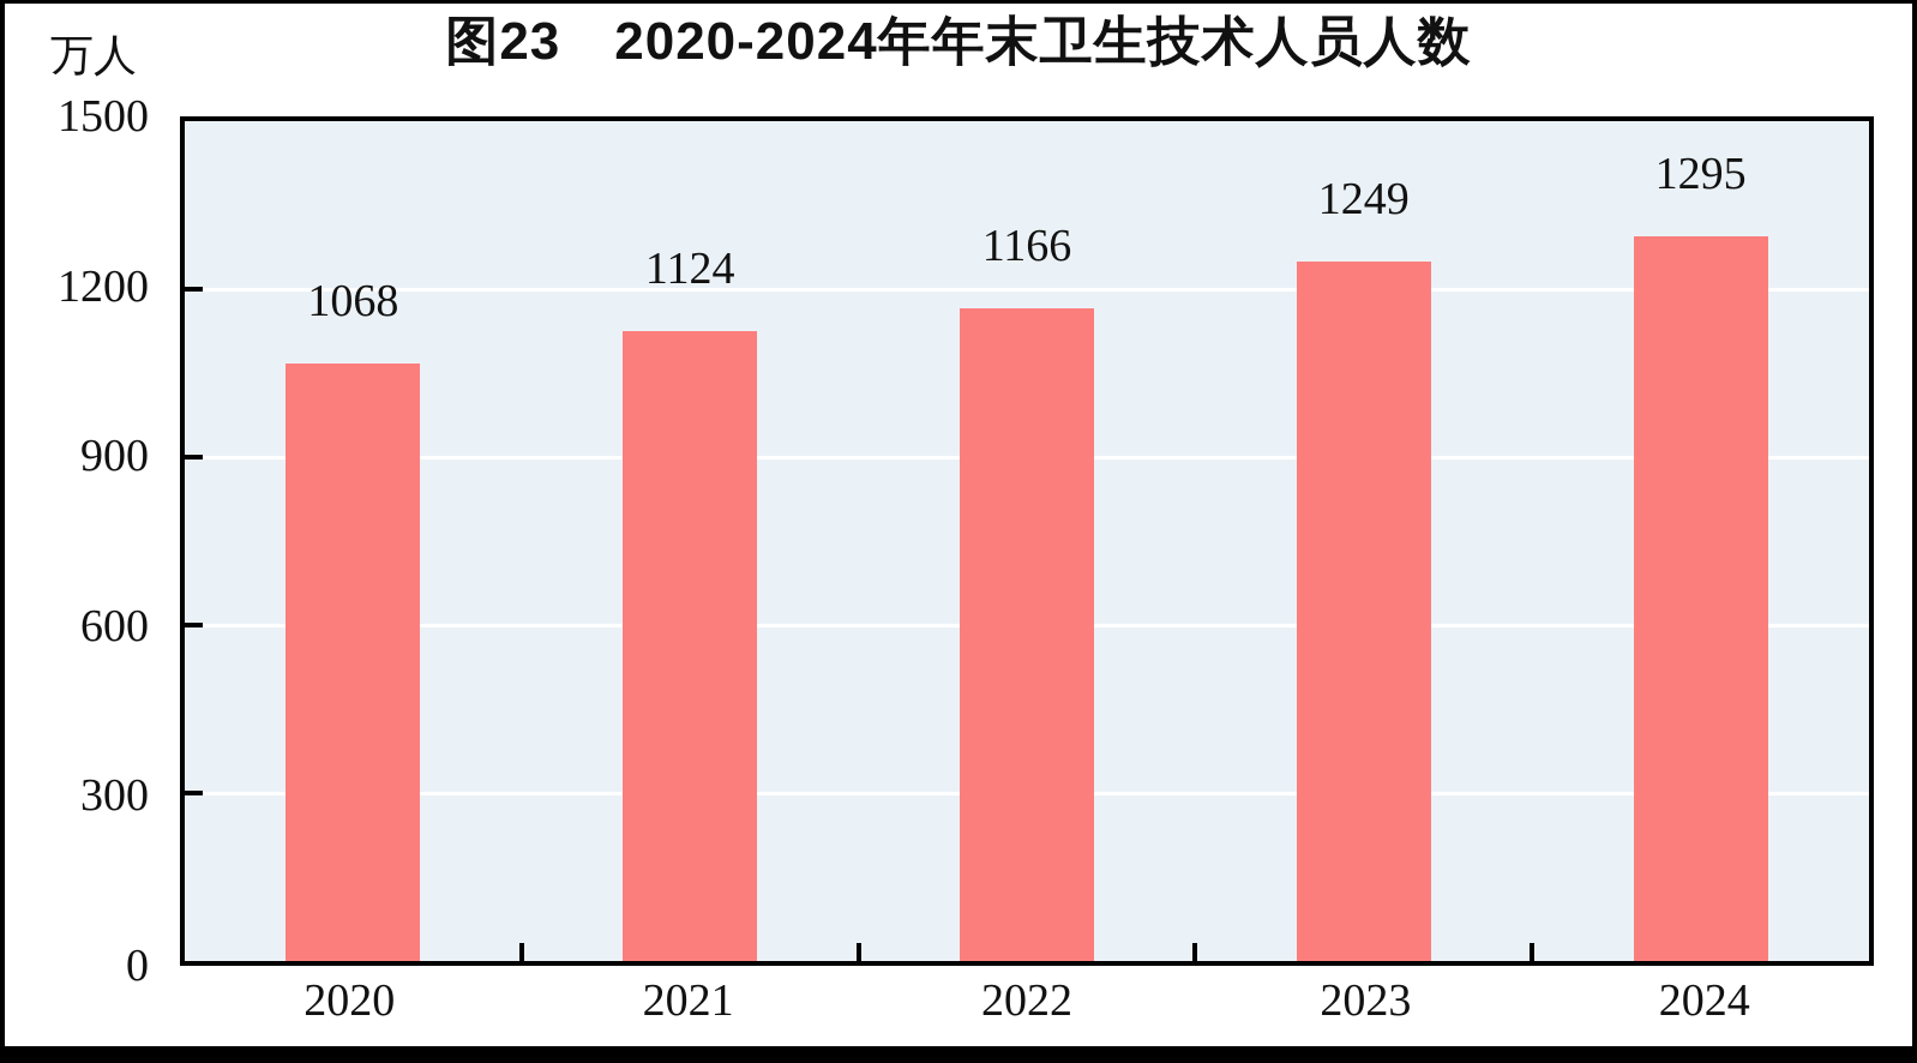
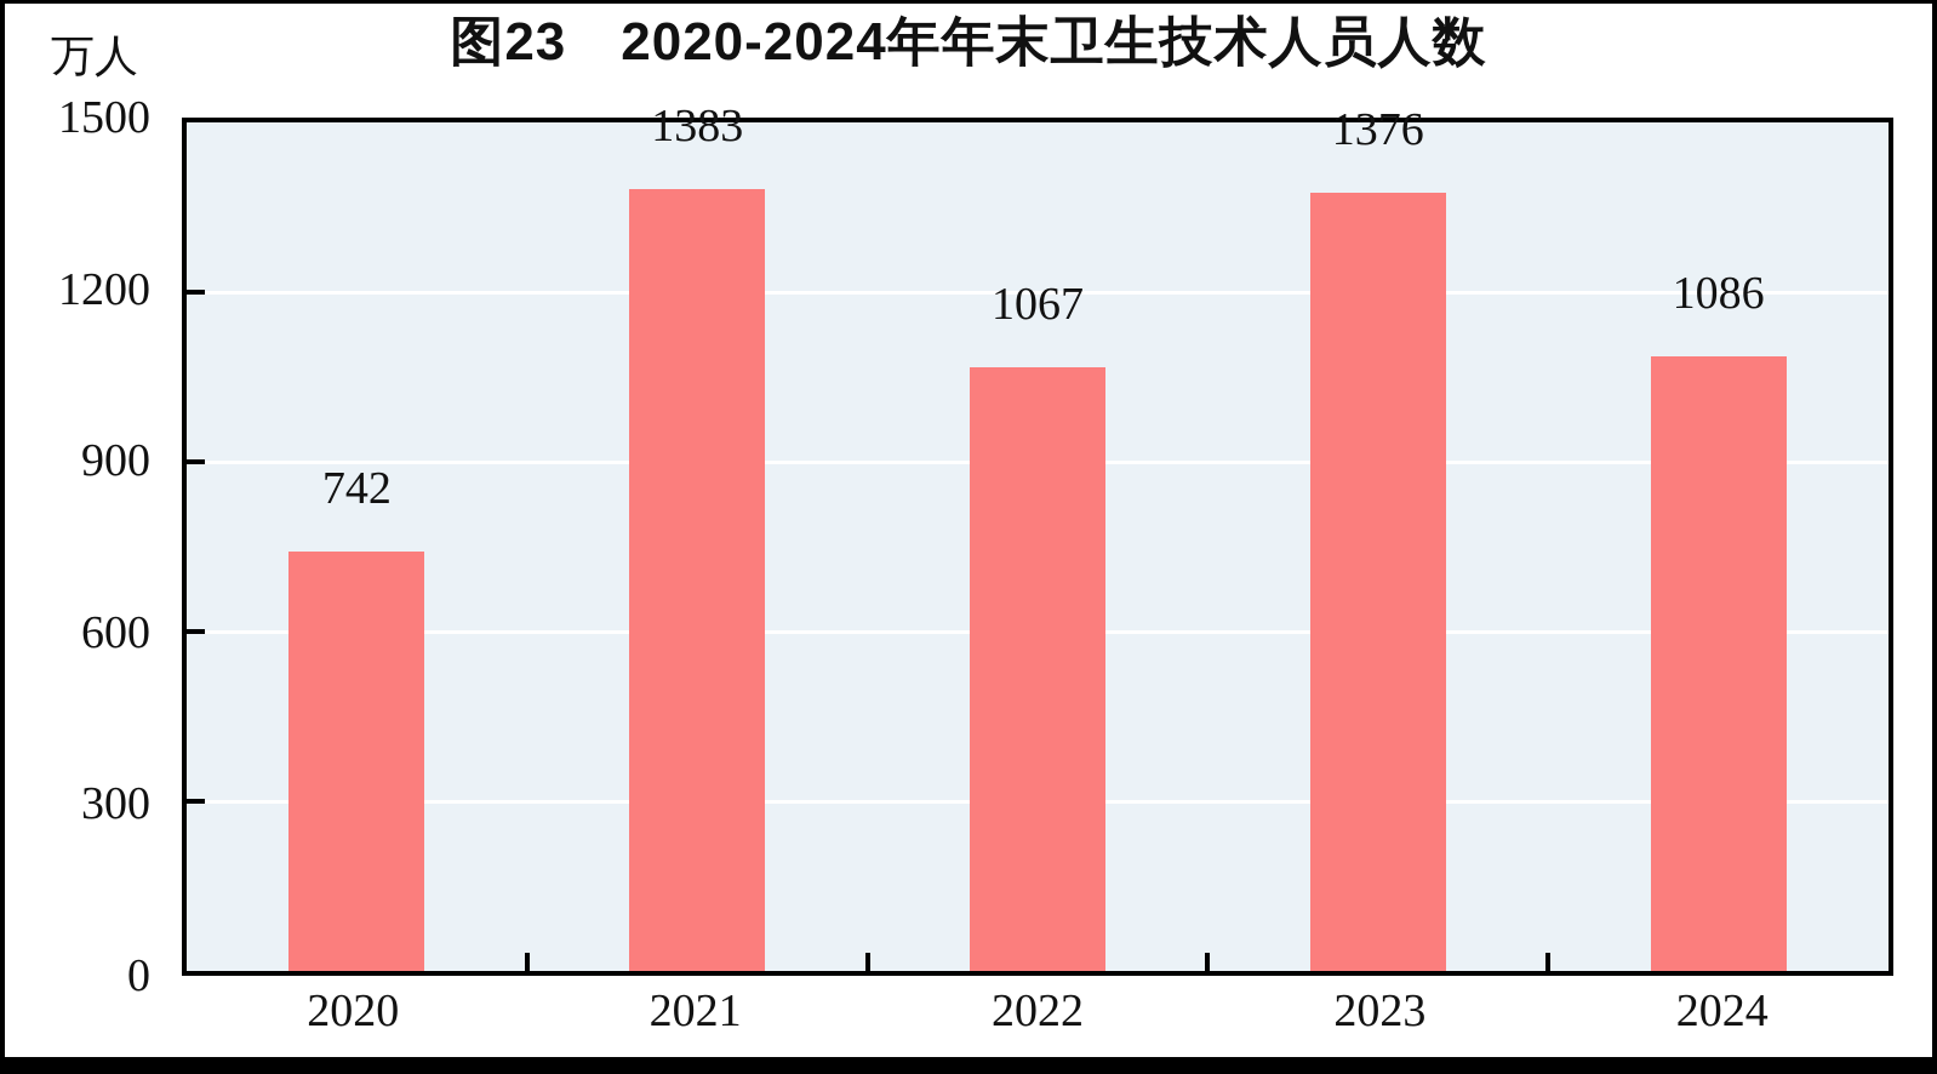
2020: 1068 -> 742
2021: 1124 -> 1383
2022: 1166 -> 1067
2023: 1249 -> 1376
2024: 1295 -> 1086
